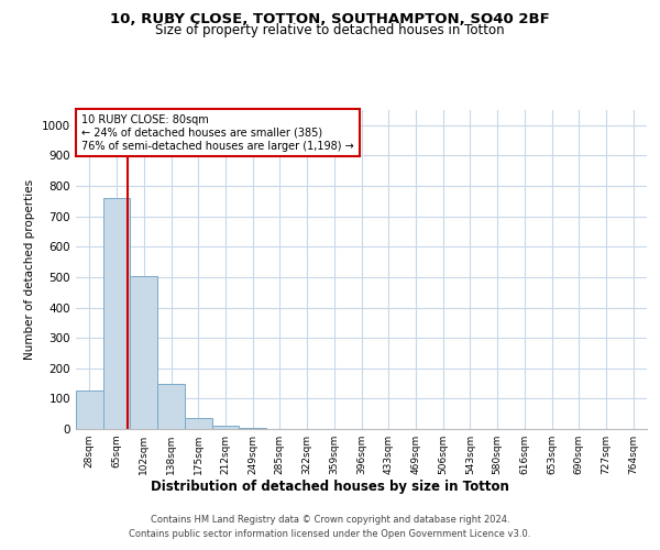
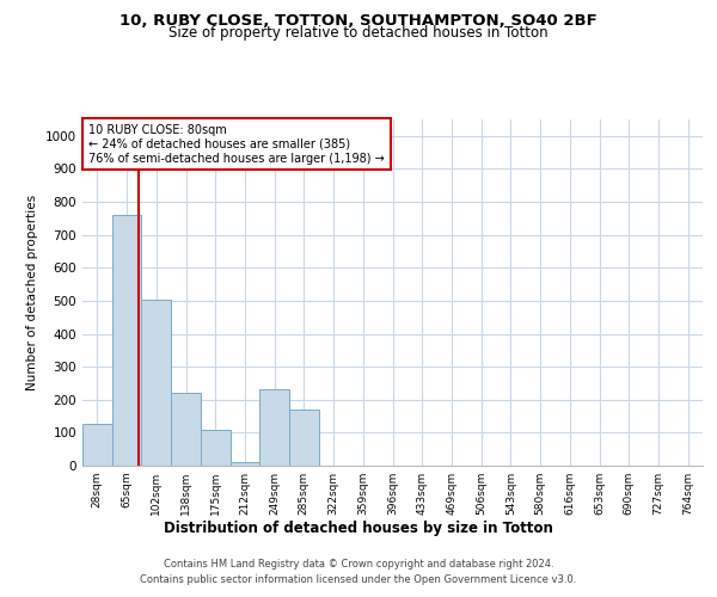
138sqm: 150 -> 220
175sqm: 35 -> 110
249sqm: 5 -> 230
285sqm: 1 -> 170
